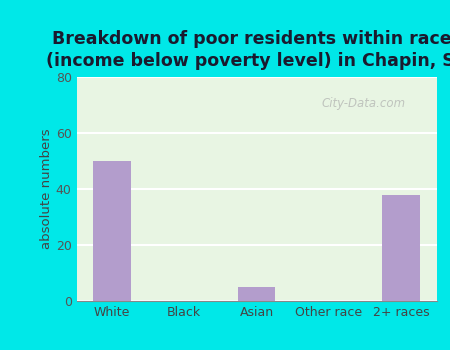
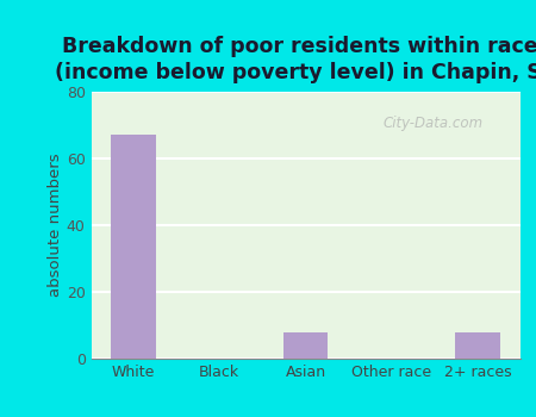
White: 50 -> 67
Asian: 5 -> 8
2+ races: 38 -> 8
